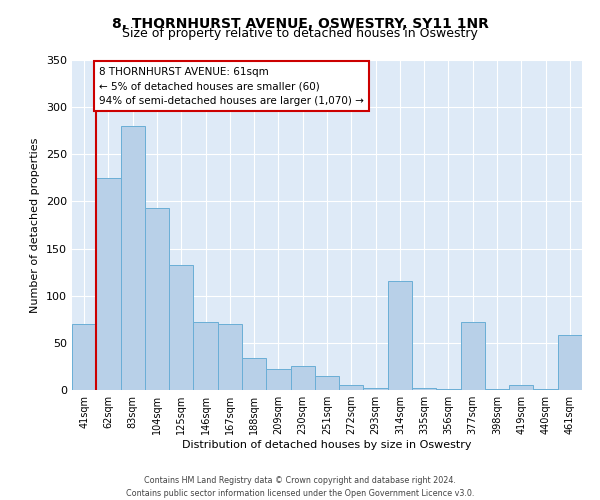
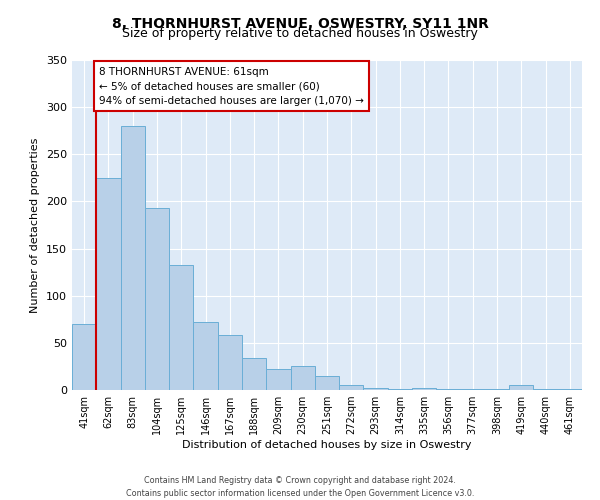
167sqm: 70 -> 58
314sqm: 116 -> 1
377sqm: 72 -> 1
461sqm: 58 -> 1
